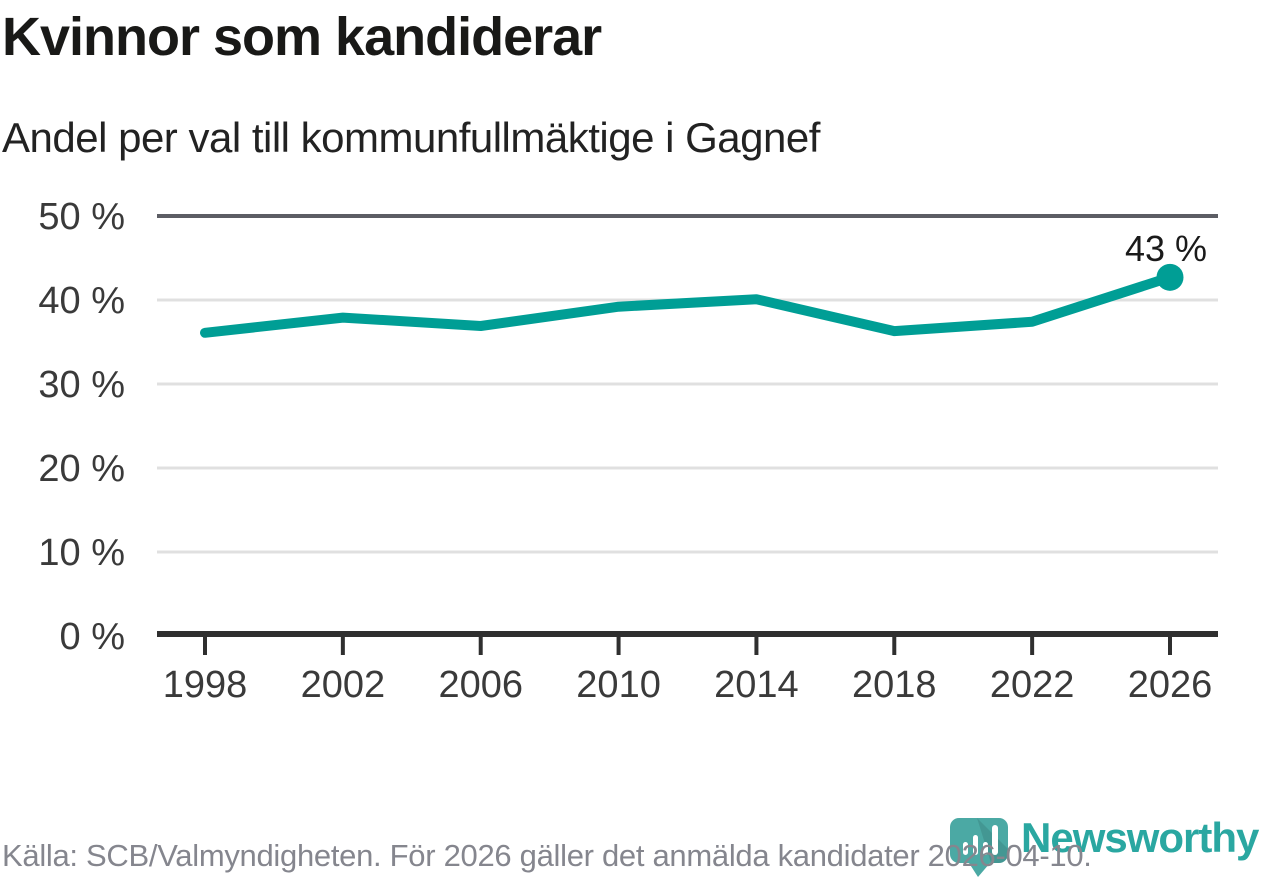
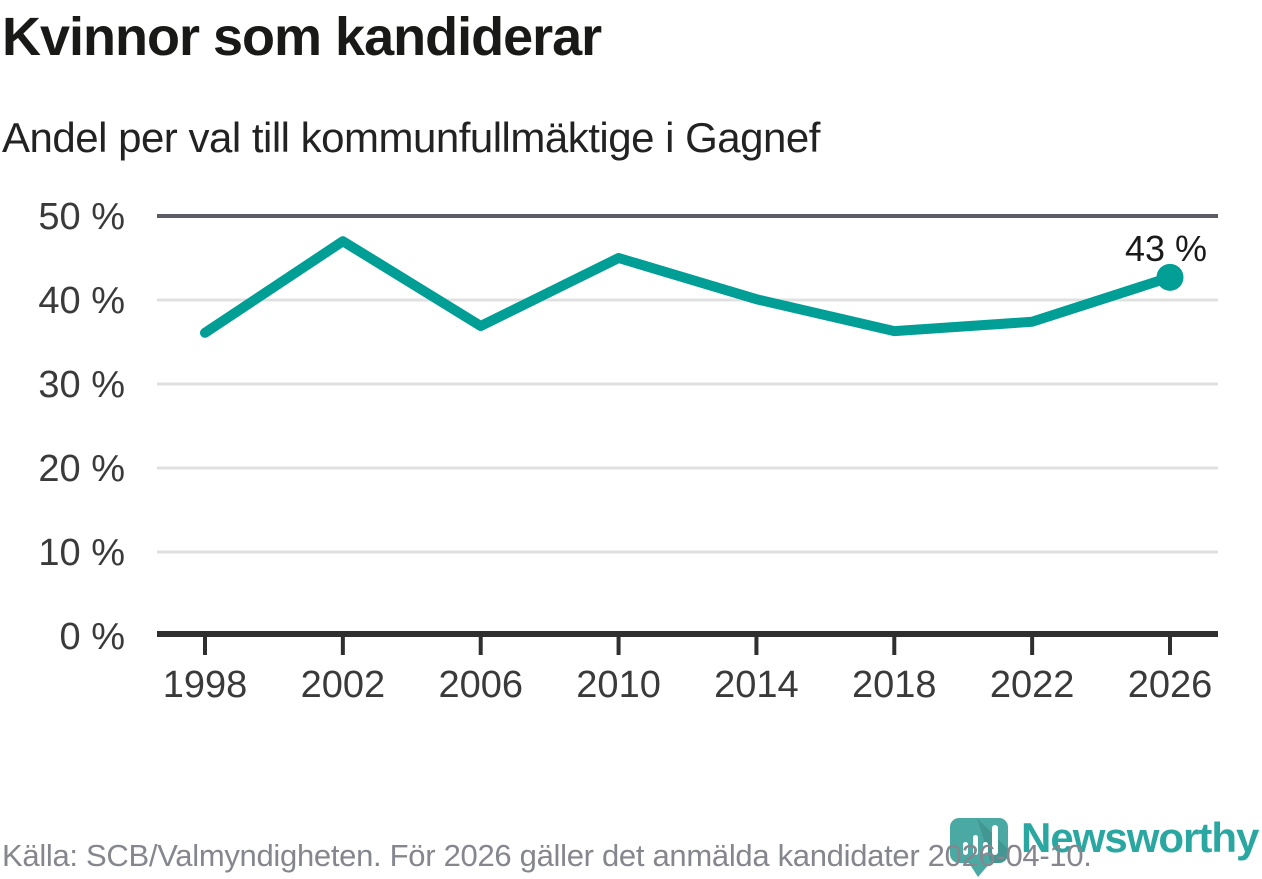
2002: 38% -> 47%
2010: 39% -> 45%
